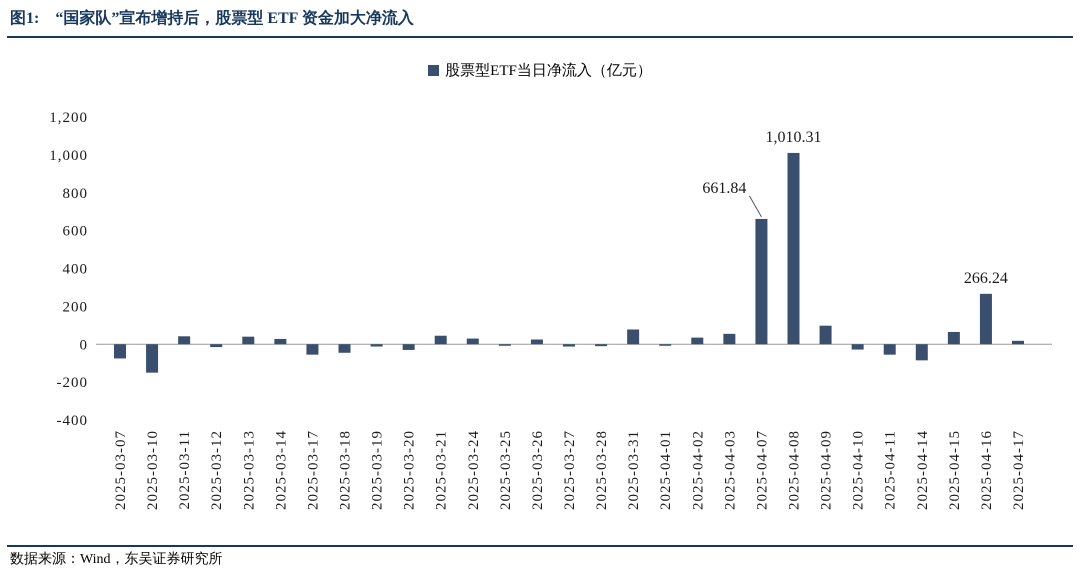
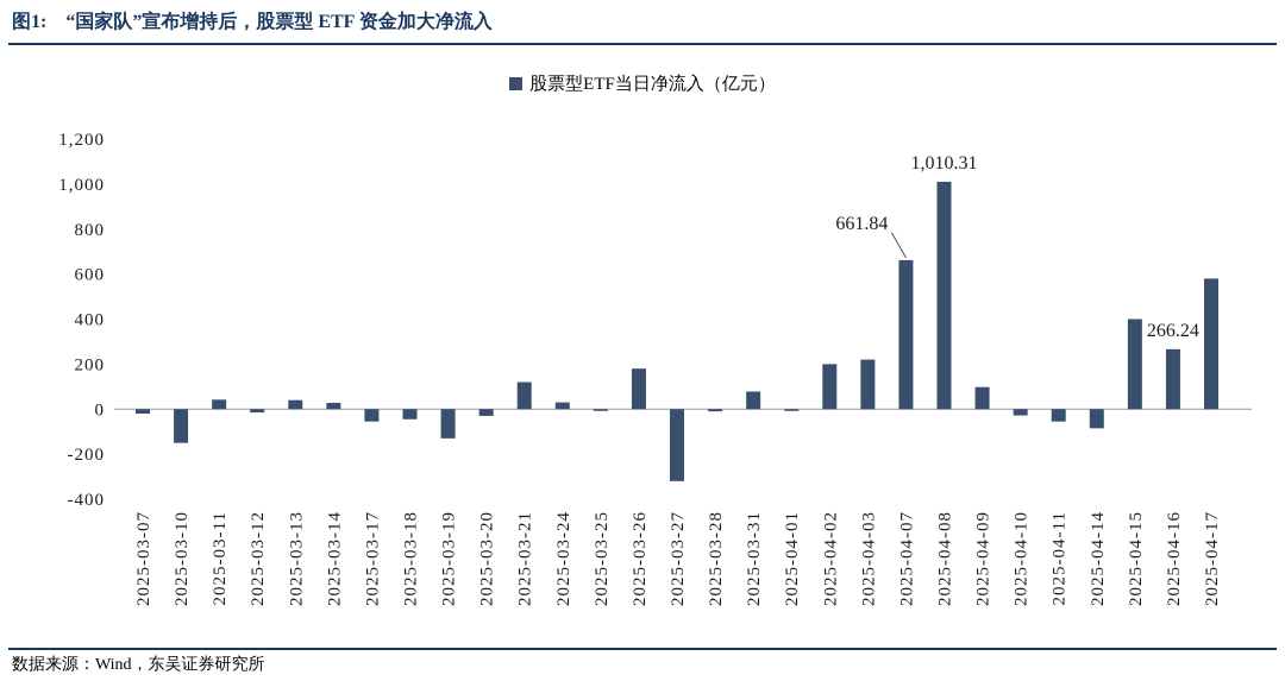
2025-03-07: -80 -> -20
2025-03-19: -10 -> -130
2025-03-21: 40 -> 120
2025-03-26: 20 -> 180
2025-03-27: -10 -> -320
2025-04-02: 40 -> 200
2025-04-03: 60 -> 220
2025-04-15: 60 -> 400
2025-04-17: 20 -> 580
